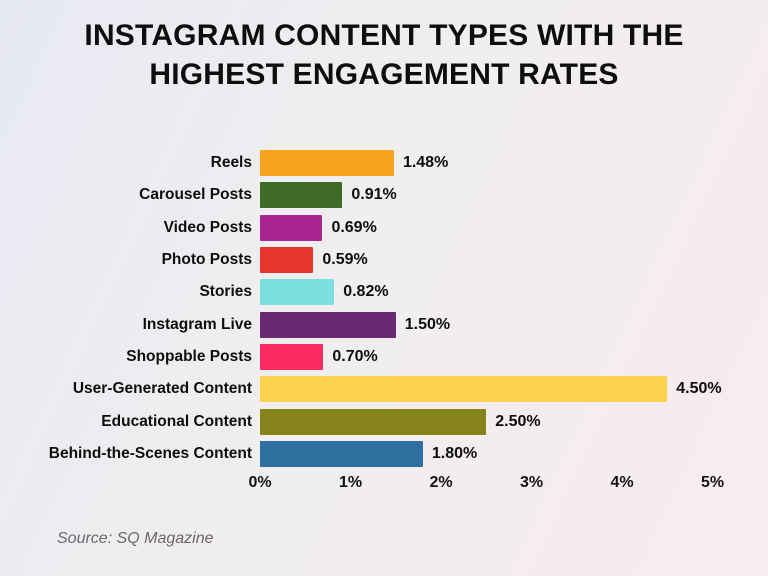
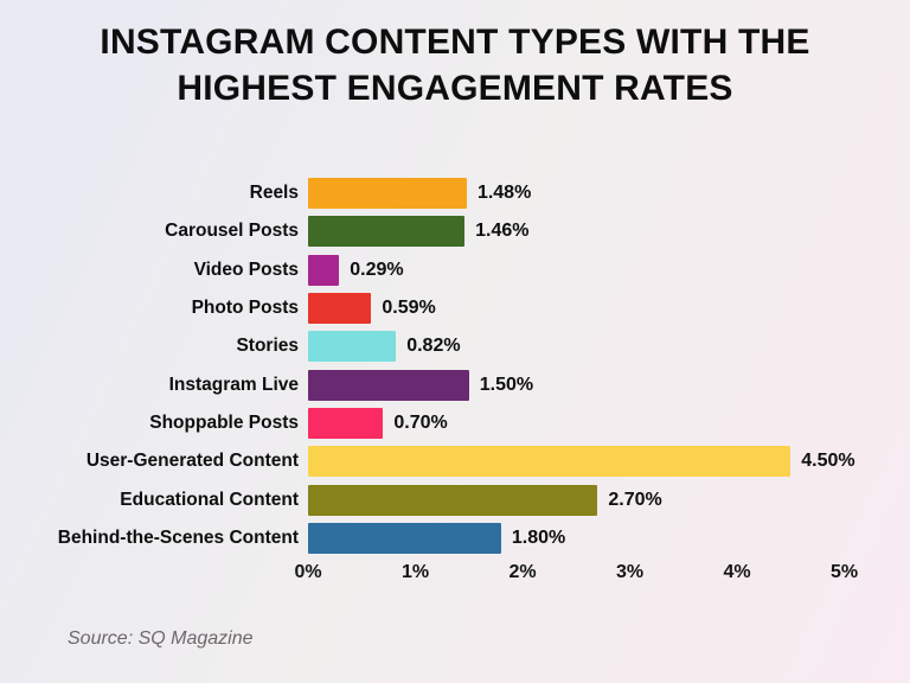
Carousel Posts: 0.91% -> 1.46%
Video Posts: 0.69% -> 0.29%
Educational Content: 2.50% -> 2.70%
